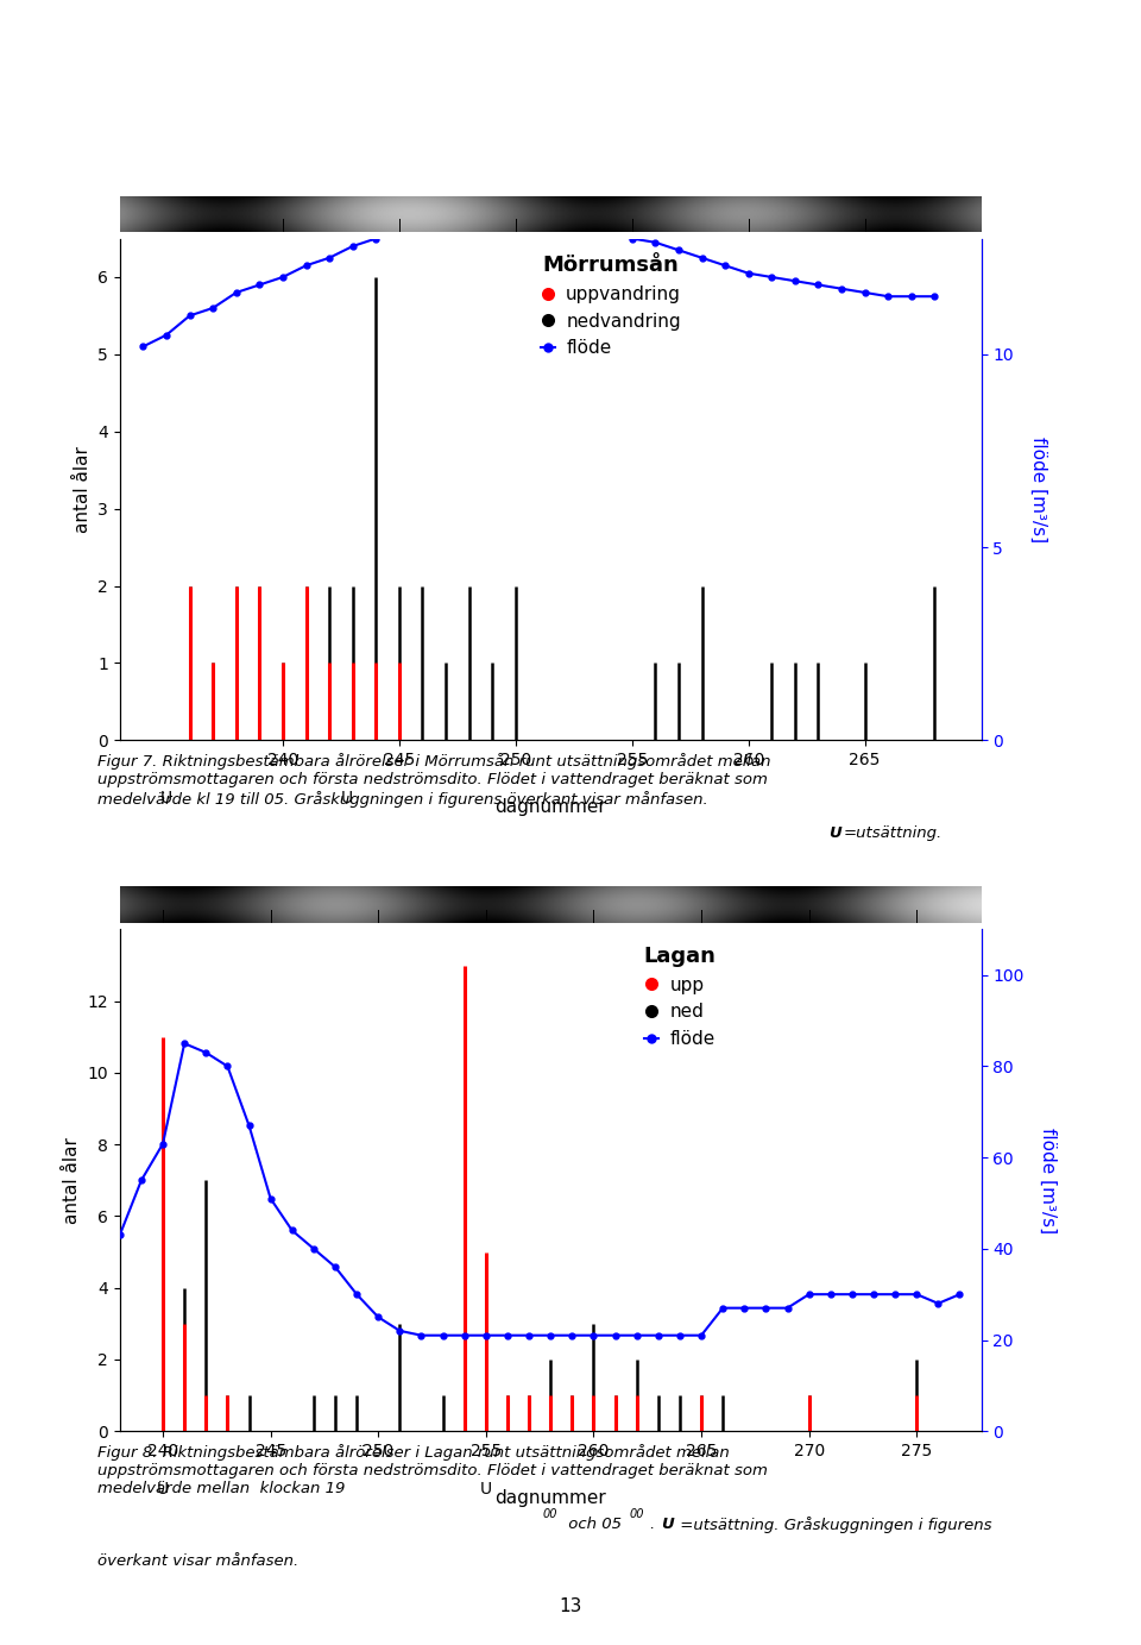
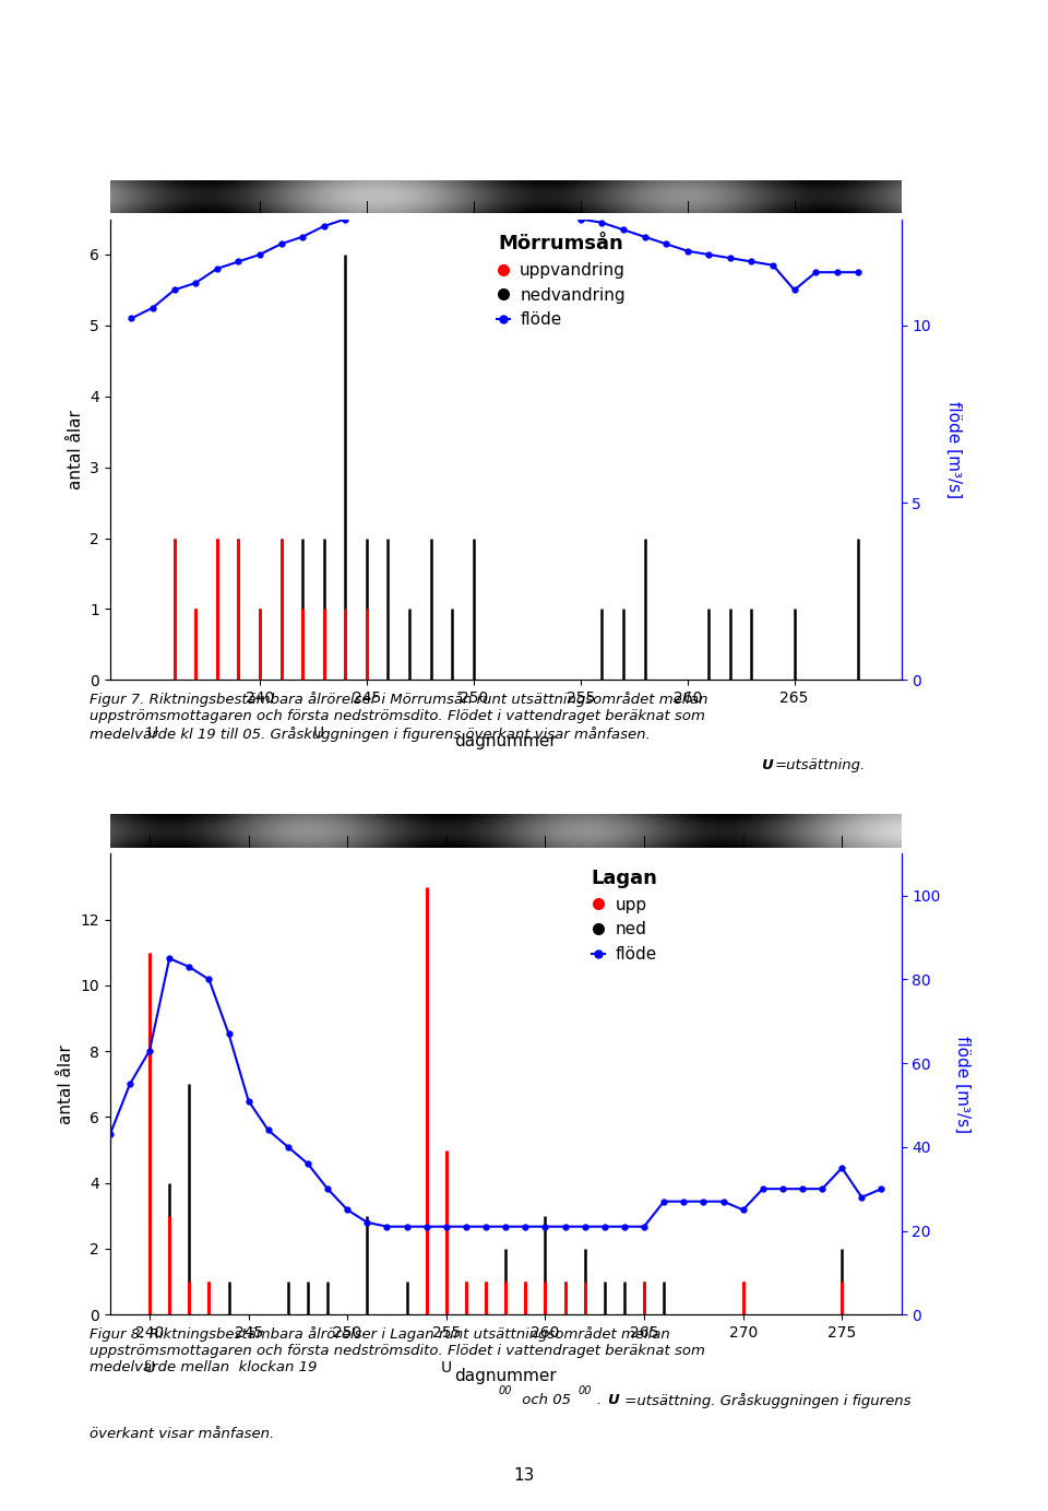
265: 11.6 -> 11.0
270: 30 -> 25
275: 30 -> 35
